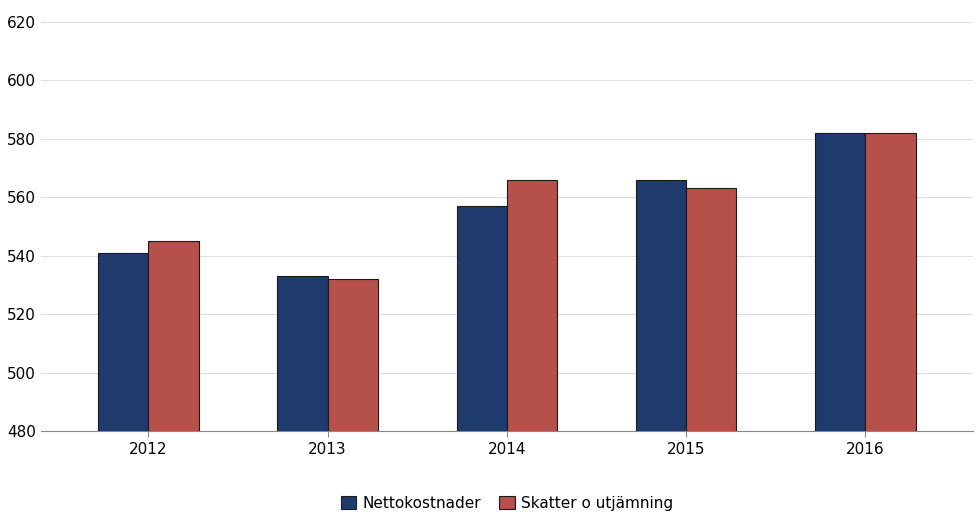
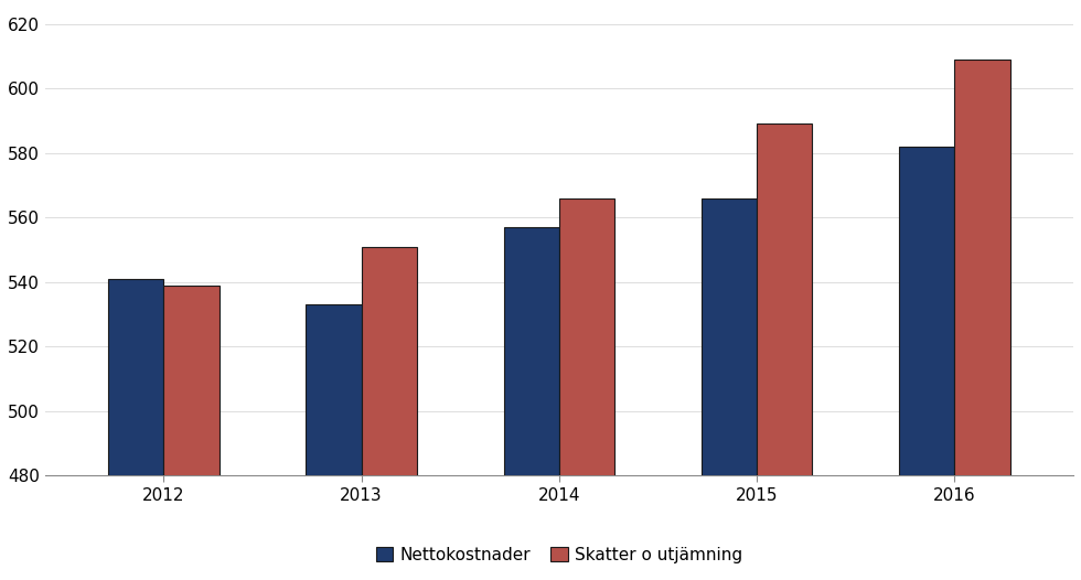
Skatter o utjämning/2012: 545 -> 539
Skatter o utjämning/2013: 532 -> 551
Skatter o utjämning/2015: 563 -> 589
Skatter o utjämning/2016: 582 -> 609
